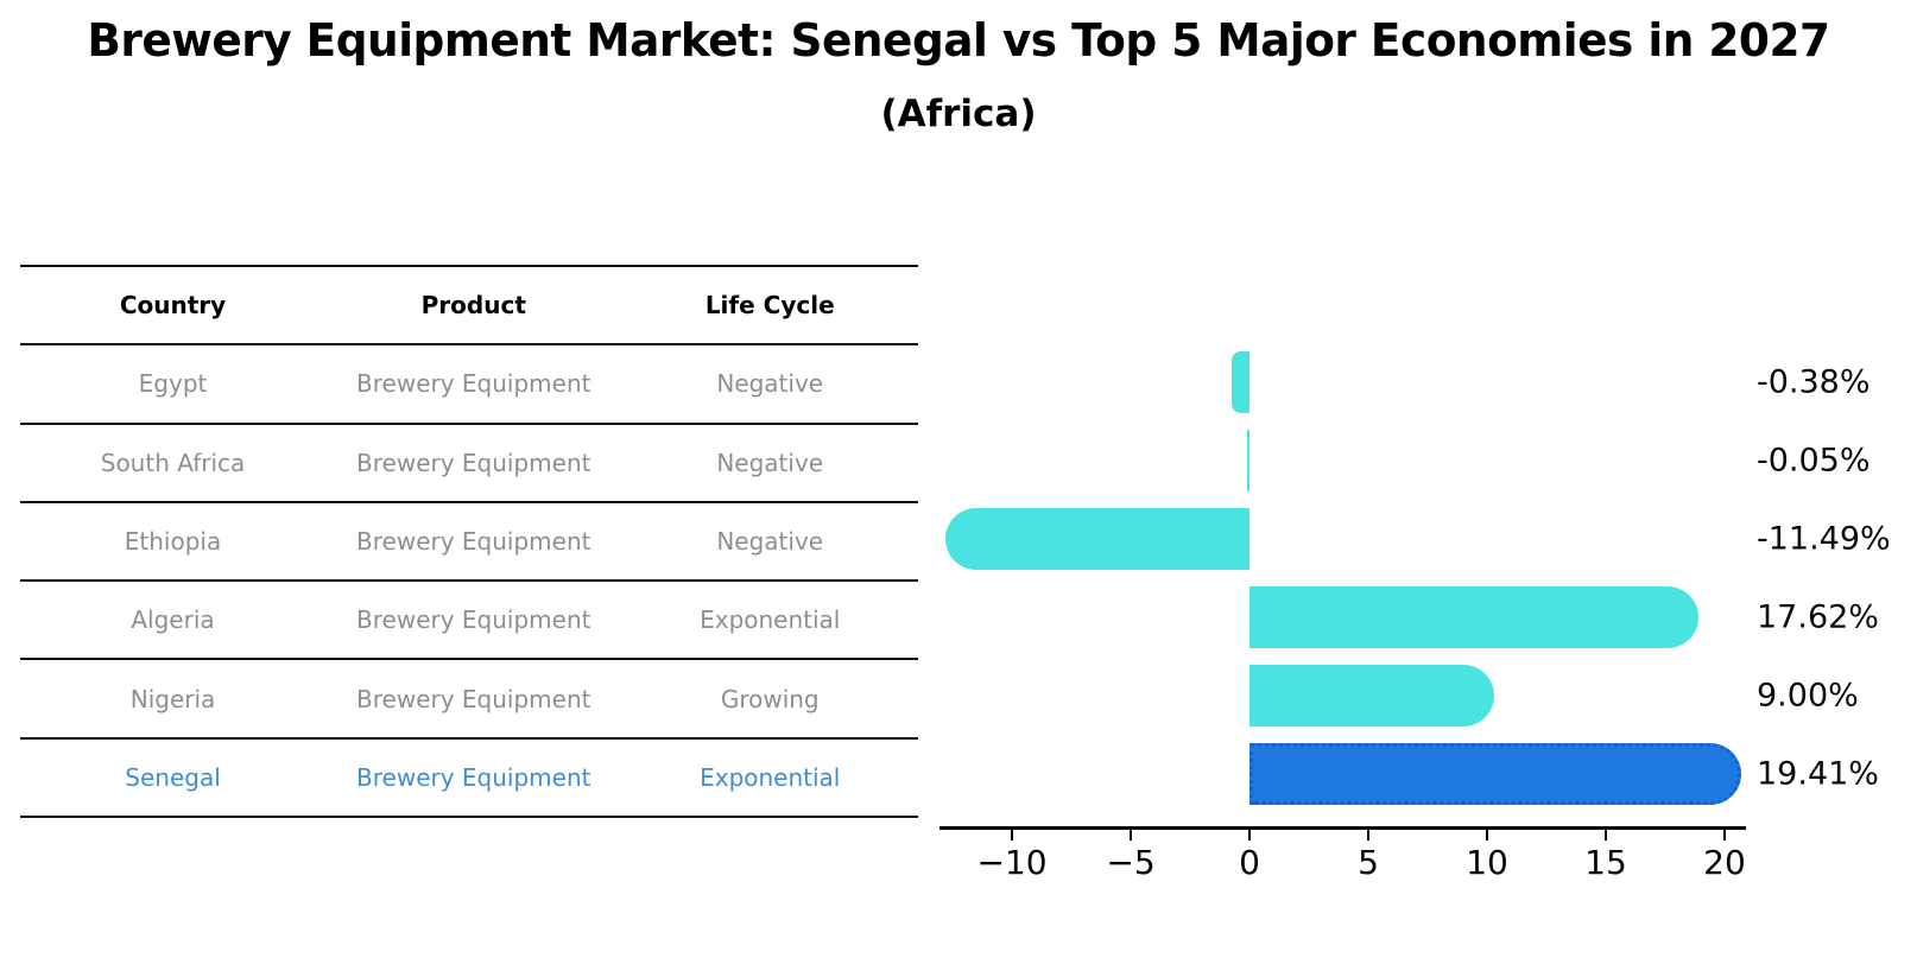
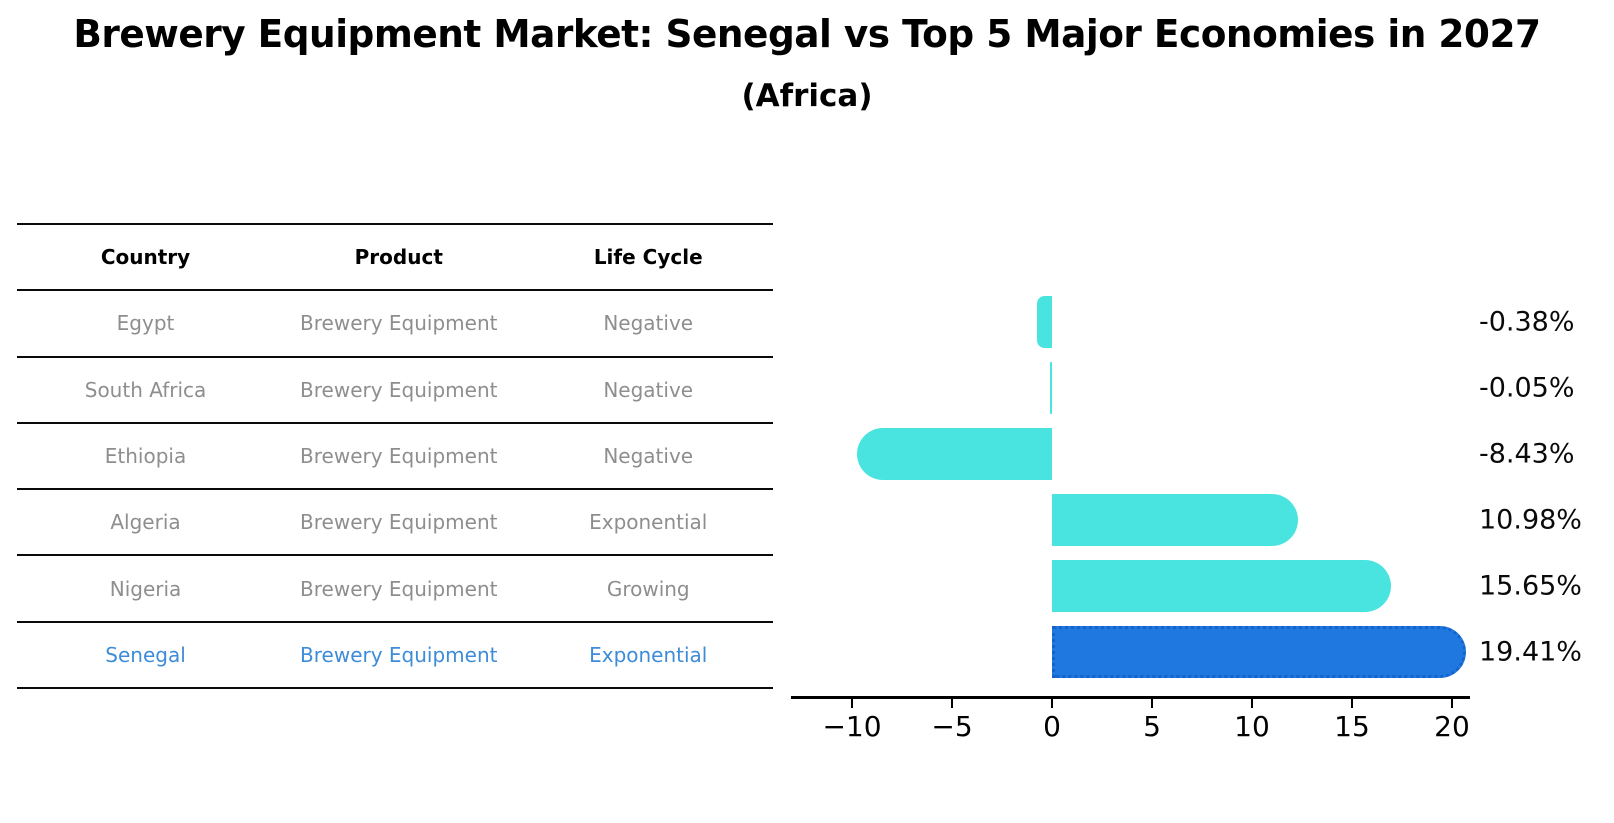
Ethiopia: -11.49% -> -8.43%
Algeria: 17.62% -> 10.98%
Nigeria: 9.00% -> 15.65%
